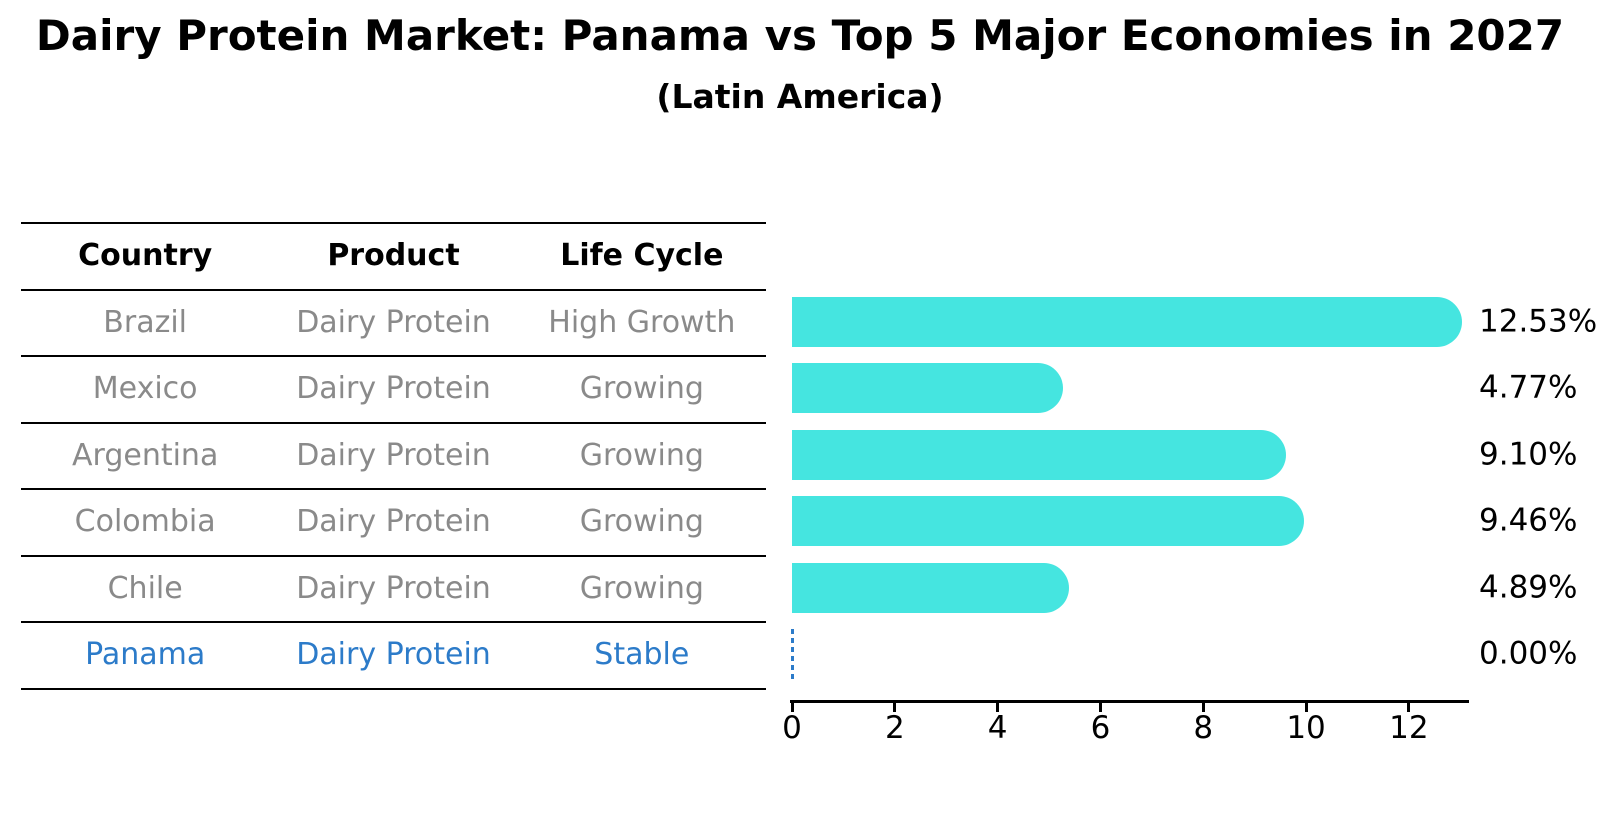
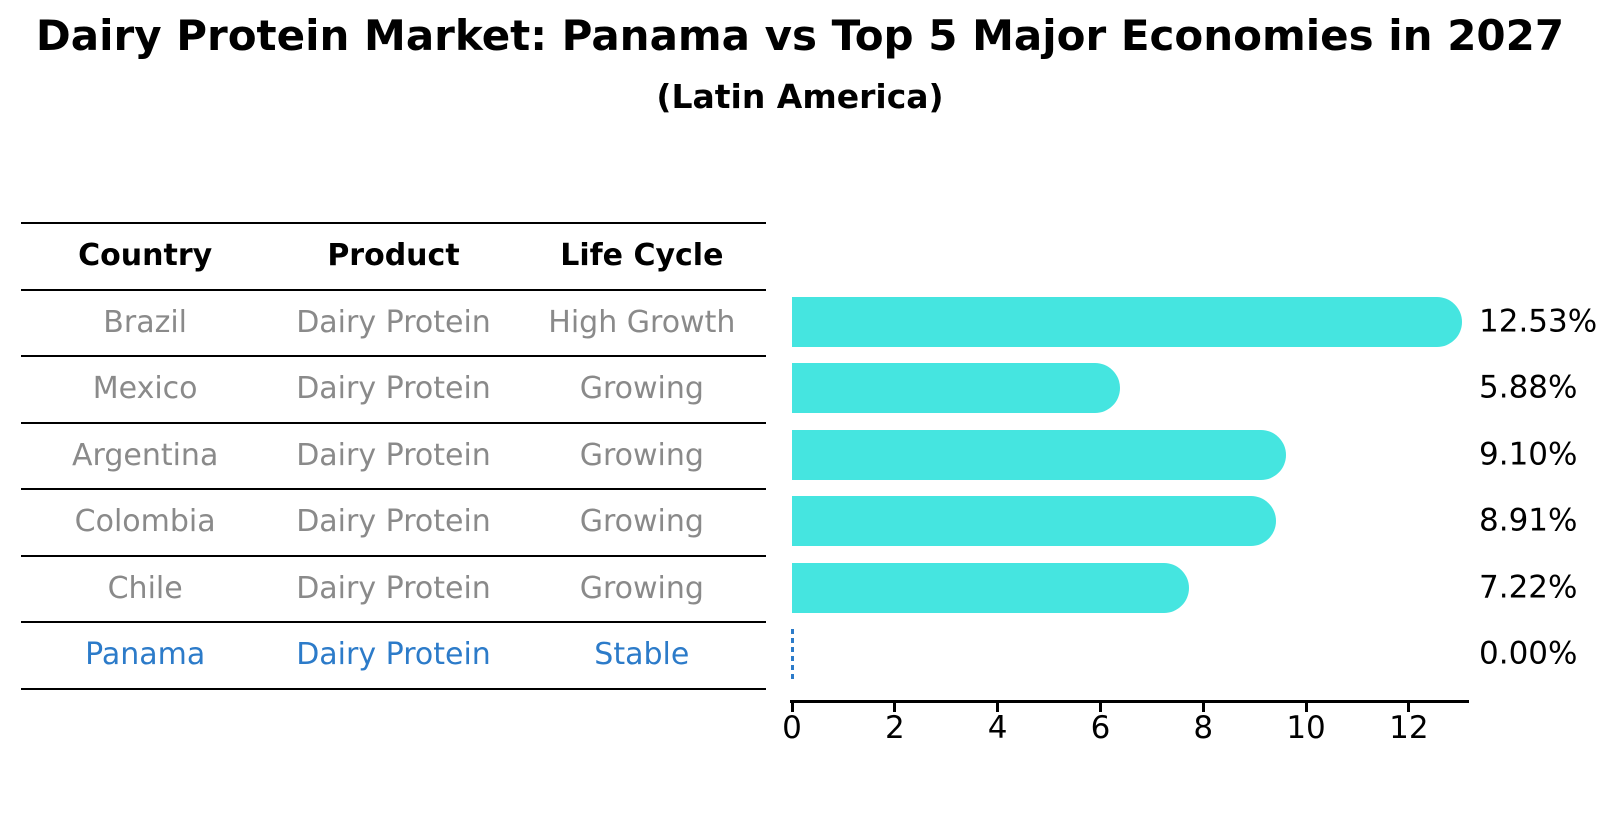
Mexico: 4.77% -> 5.88%
Colombia: 9.46% -> 8.91%
Chile: 4.89% -> 7.22%
